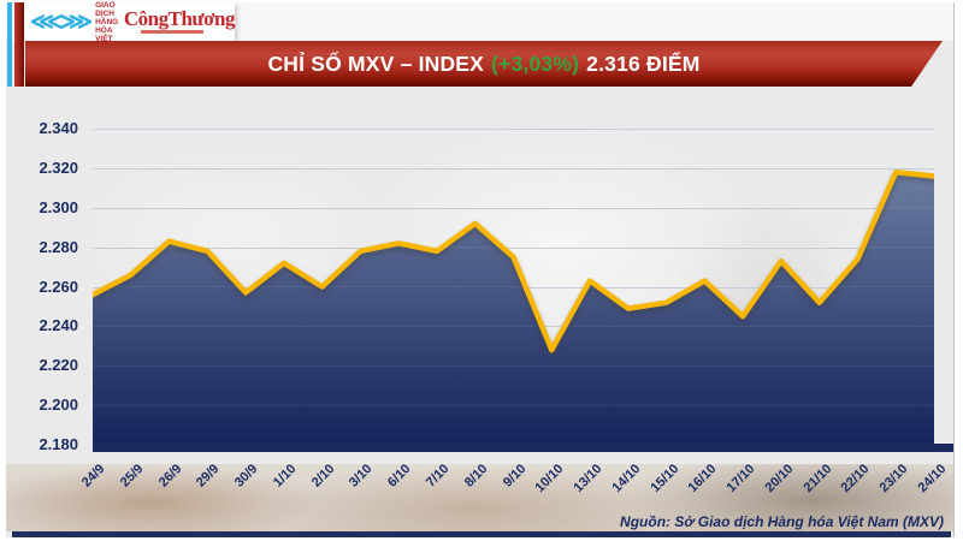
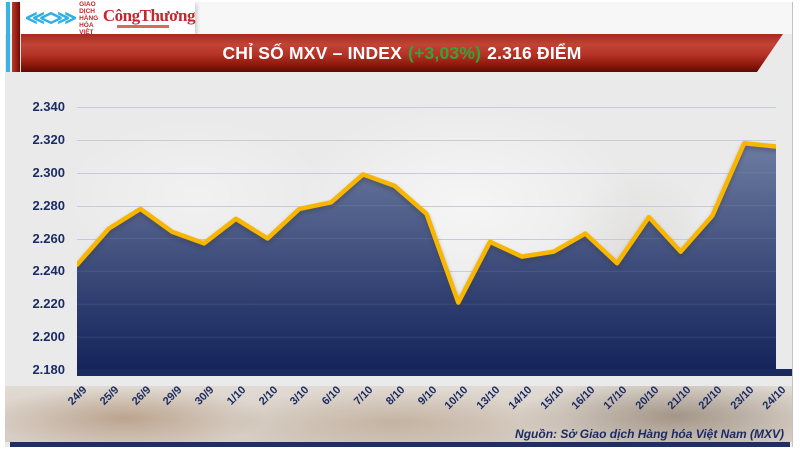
24/9: 2.256 -> 2.244
26/9: 2.283 -> 2.278
29/9: 2.278 -> 2.264
7/10: 2.278 -> 2.299
10/10: 2.228 -> 2.221
13/10: 2.263 -> 2.258
